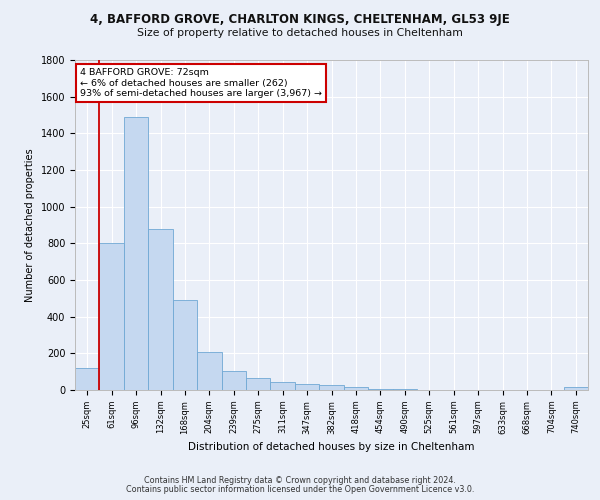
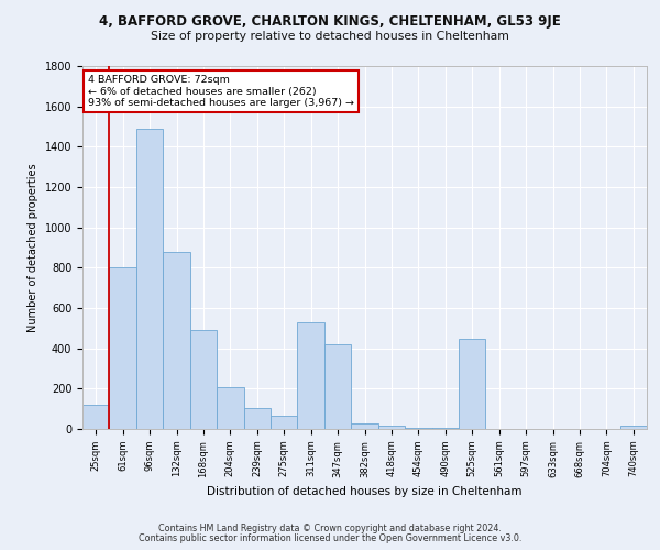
311sqm: 40 -> 530
347sqm: 40 -> 420
525sqm: 0 -> 450
